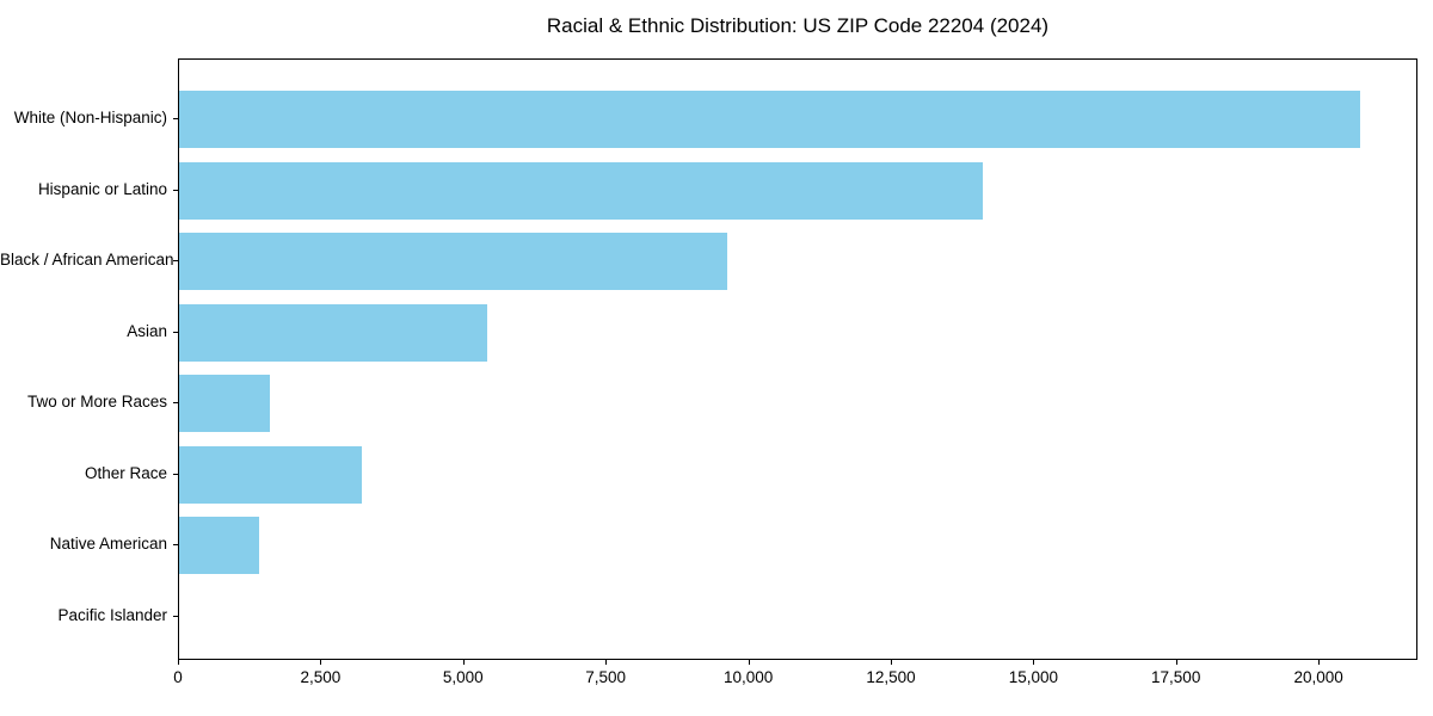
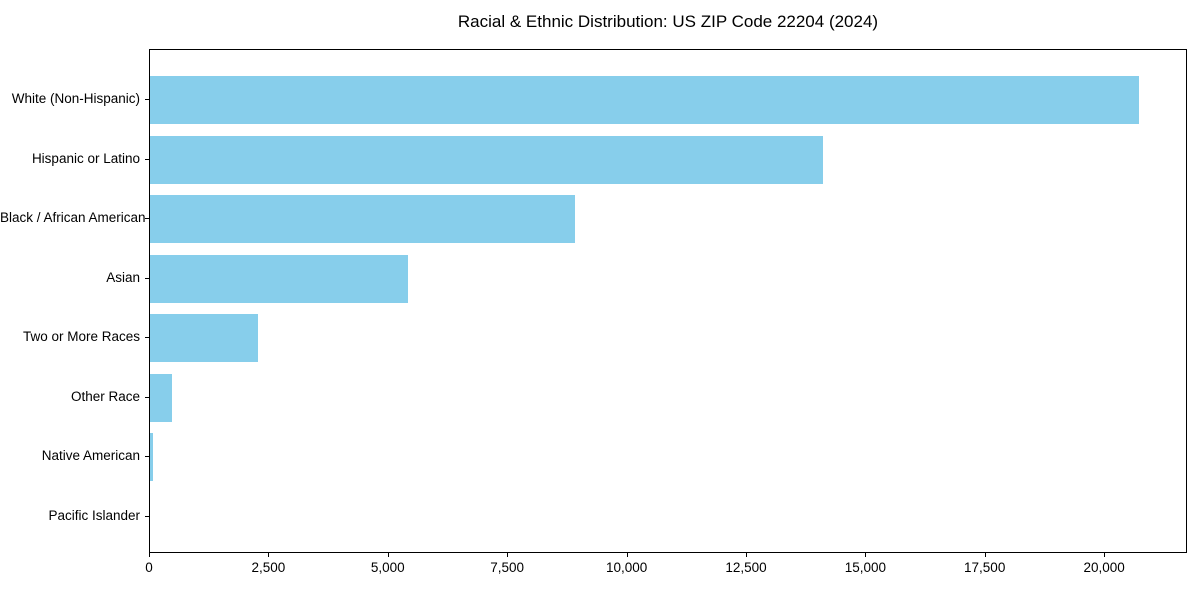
Black / African American: 9600 -> 8900
Two or More Races: 1600 -> 2200
Other Race: 3200 -> 400
Native American: 1400 -> 100
